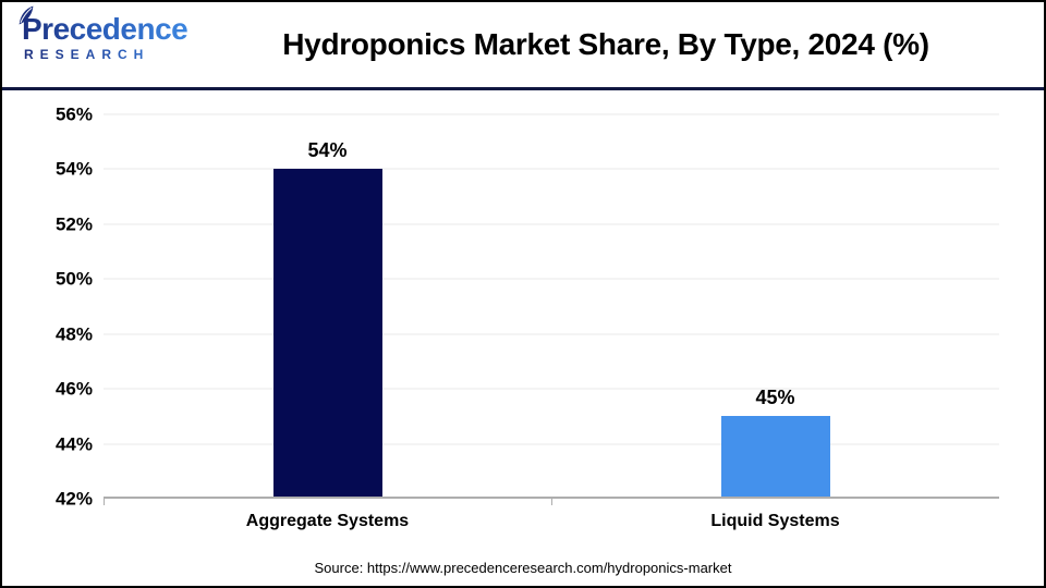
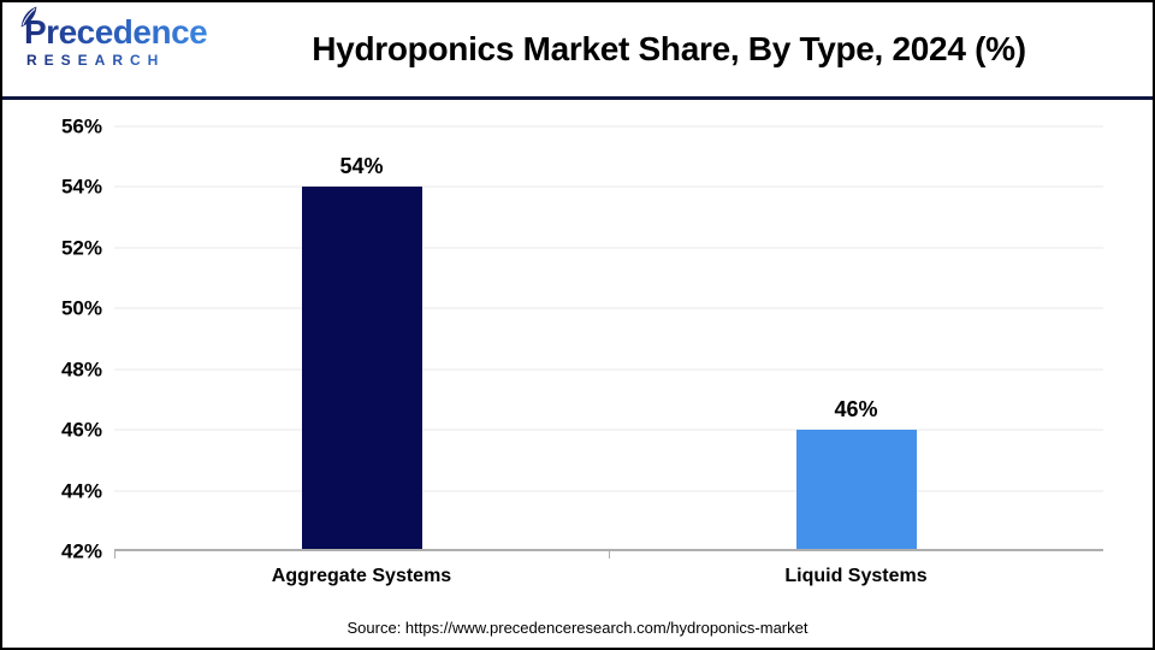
Liquid Systems: 45% -> 46%
